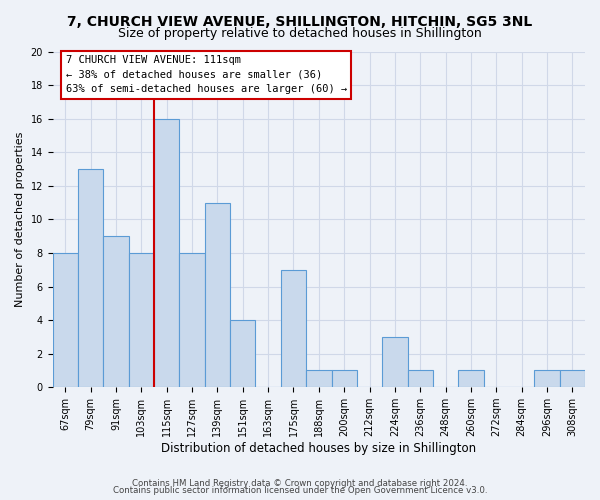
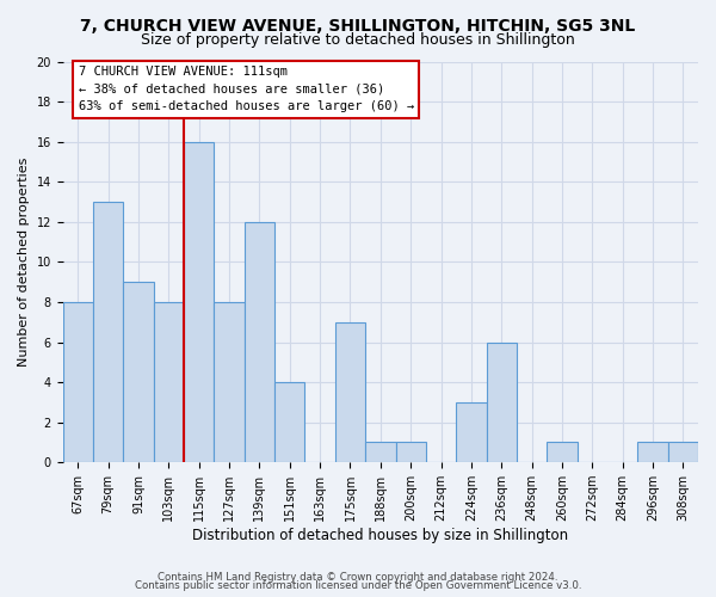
139sqm: 11 -> 12
236sqm: 1 -> 6
